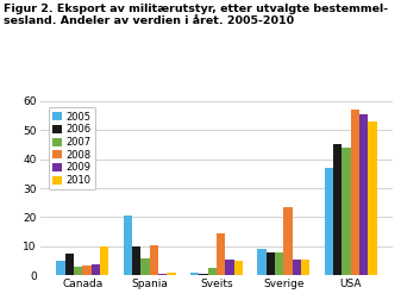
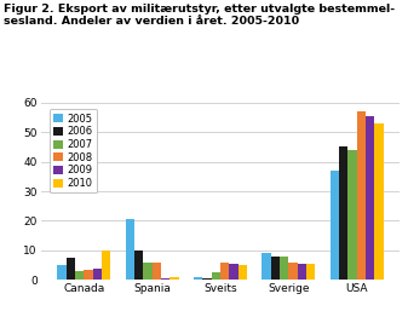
2008/Spania: 10.5 -> 6.0
2008/Sveits: 14.5 -> 6.0
2008/Sverige: 23.5 -> 6.0
